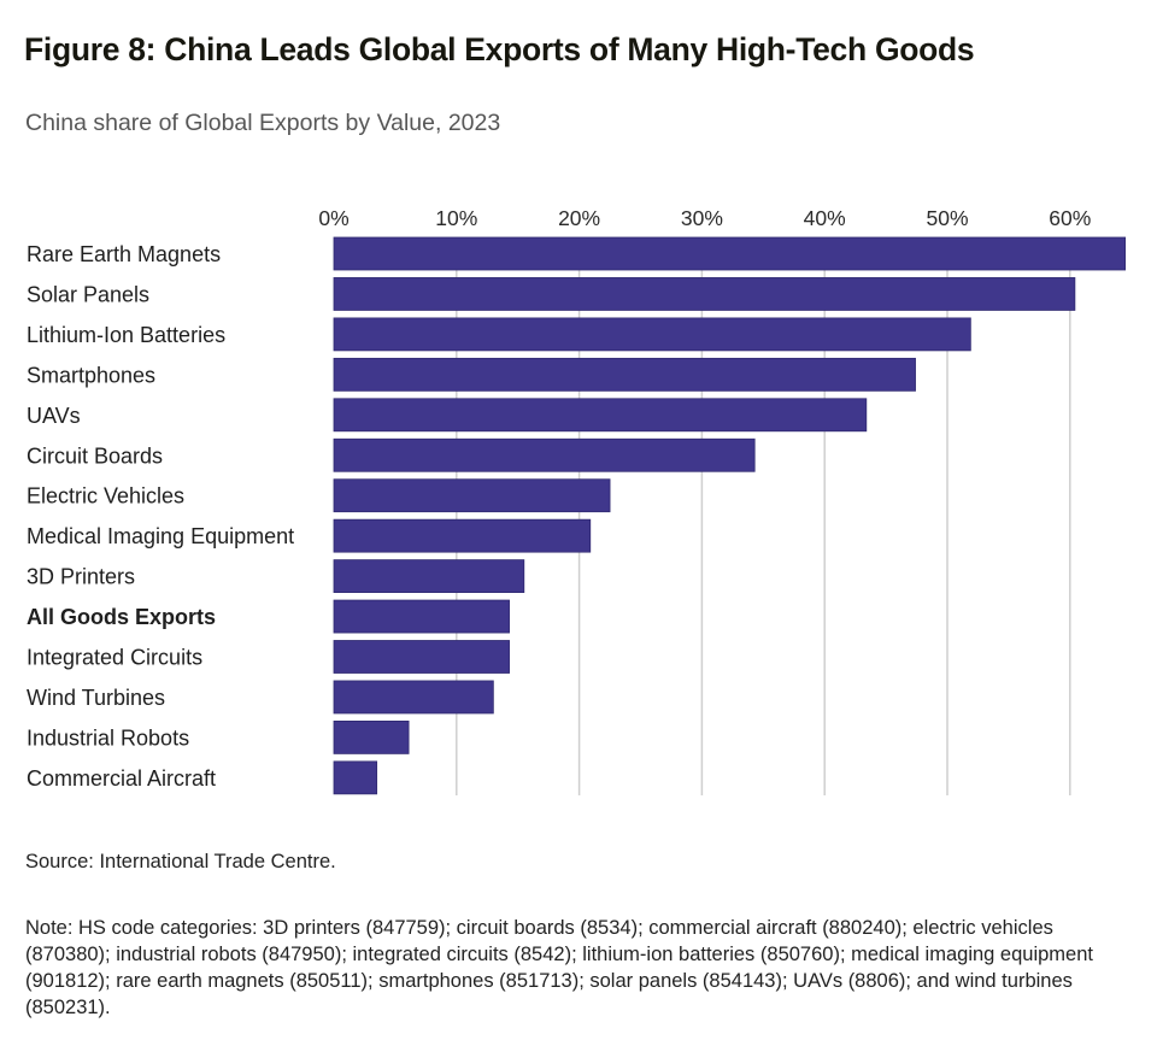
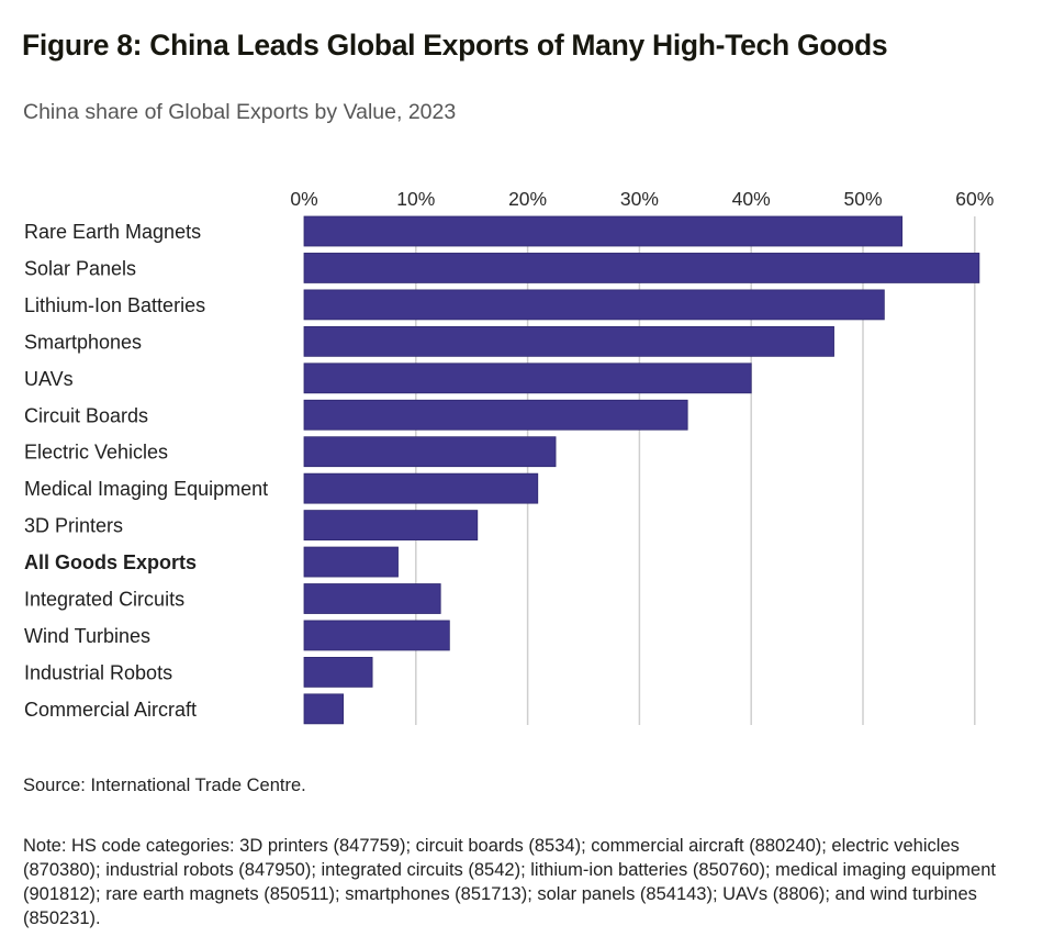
Rare Earth Magnets: 64.5% -> 53.5%
UAVs: 43.4% -> 40.0%
All Goods Exports: 14.3% -> 8.4%
Integrated Circuits: 14.3% -> 12.2%
